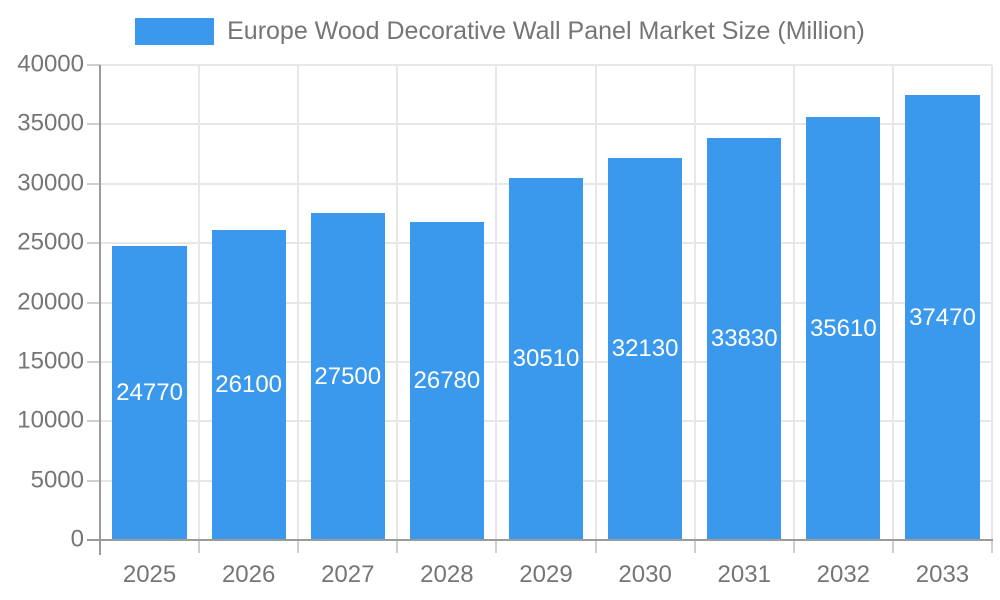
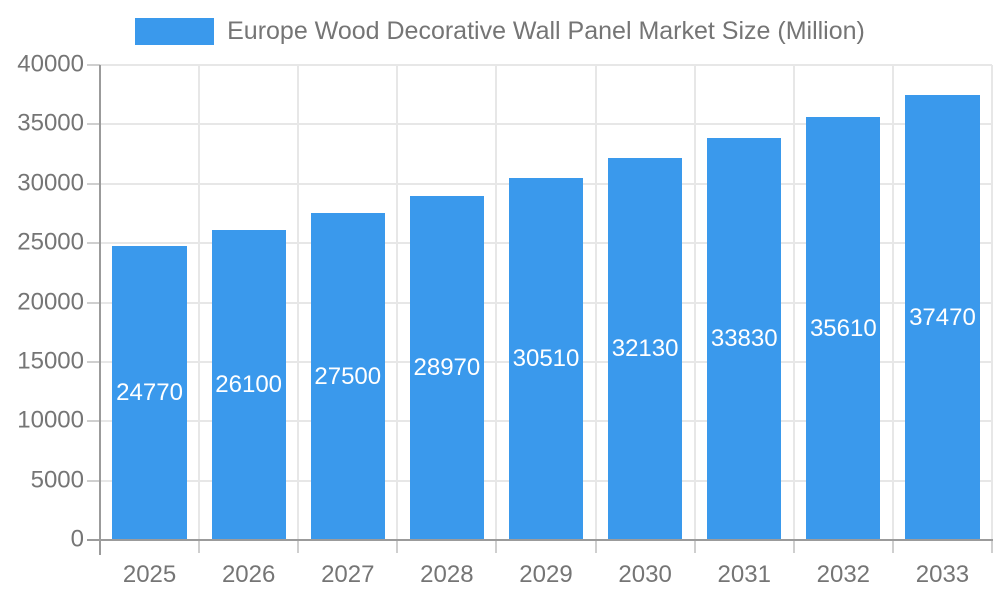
2028: 26780 -> 28970
